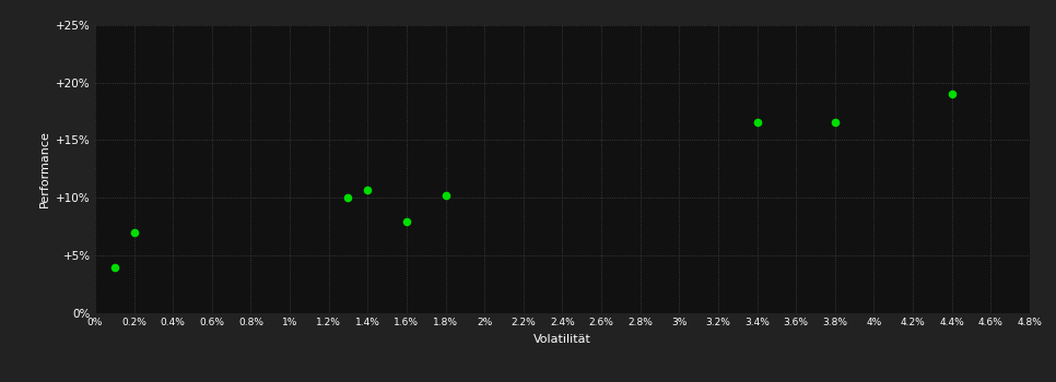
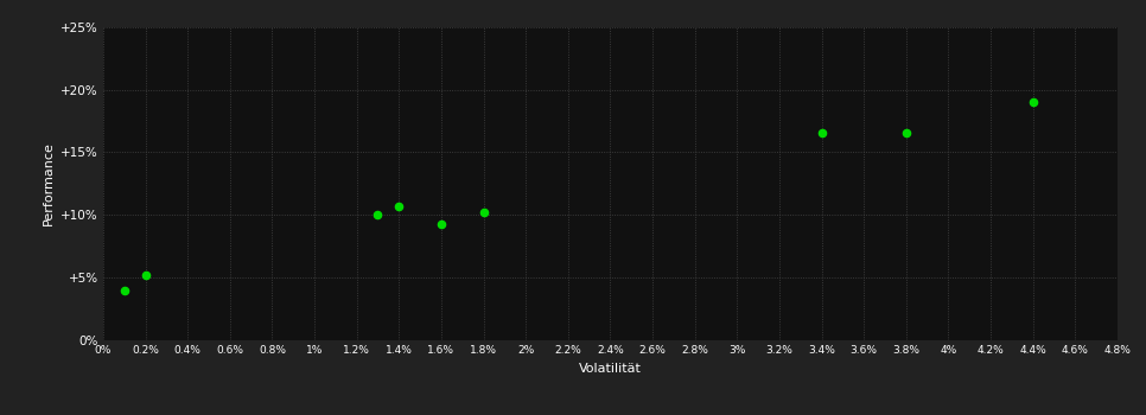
0.2%: 7.0% -> 5.2%
1.6%: 7.9% -> 9.3%
